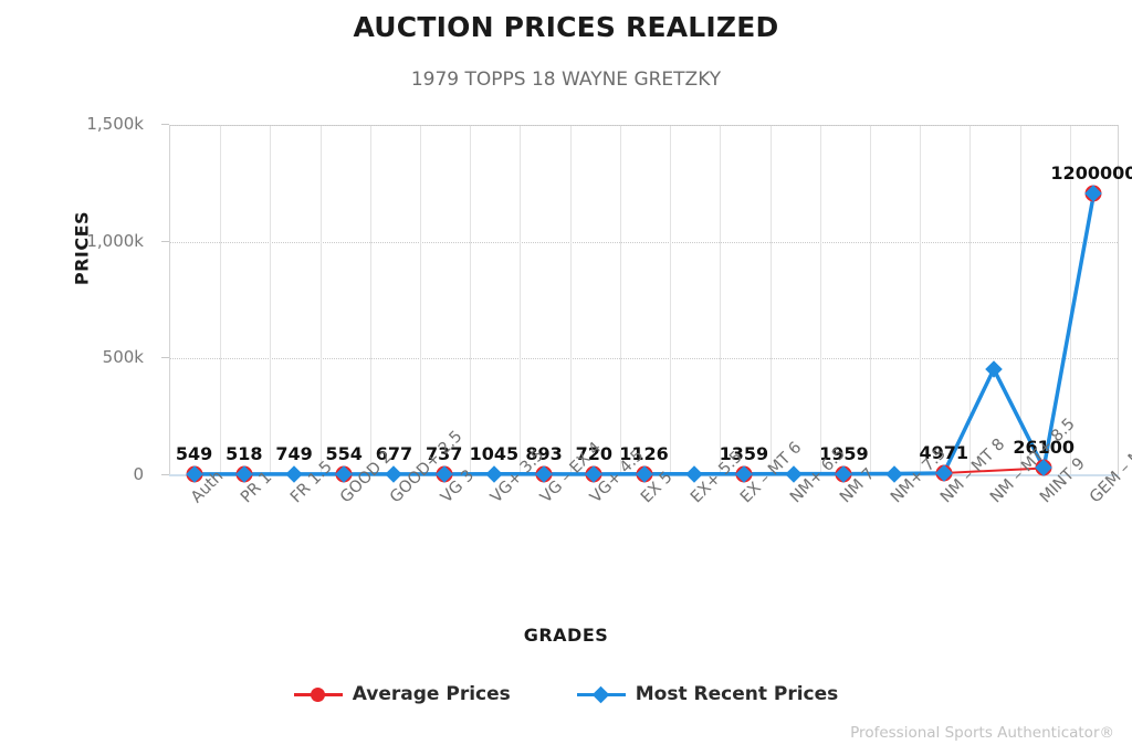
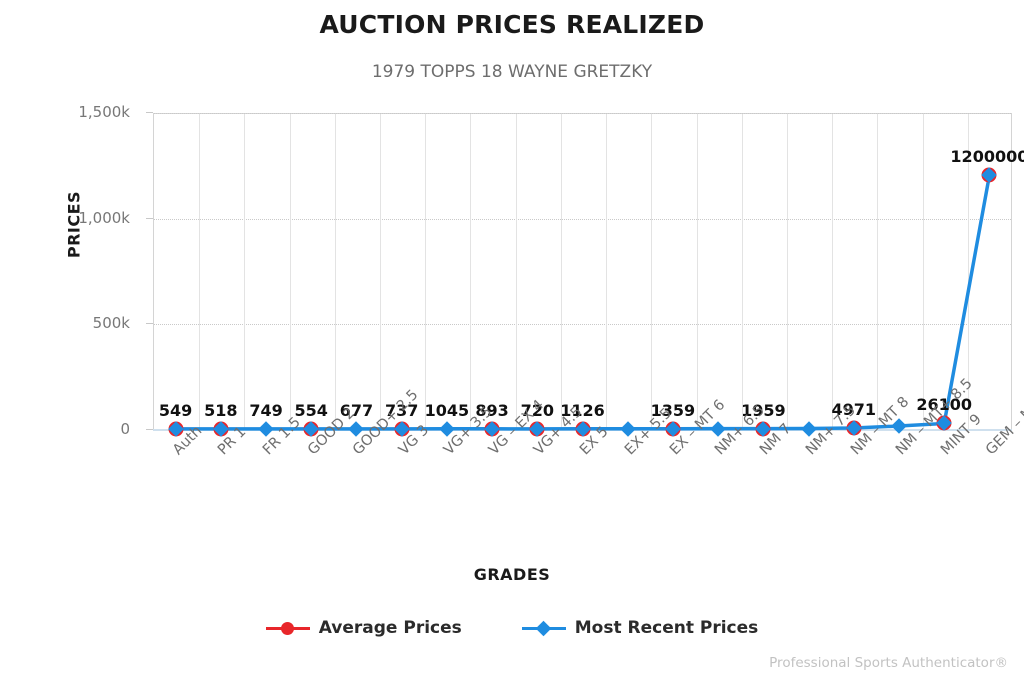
Most Recent Prices/NM – MT+ 8.5: 450k -> 10k
